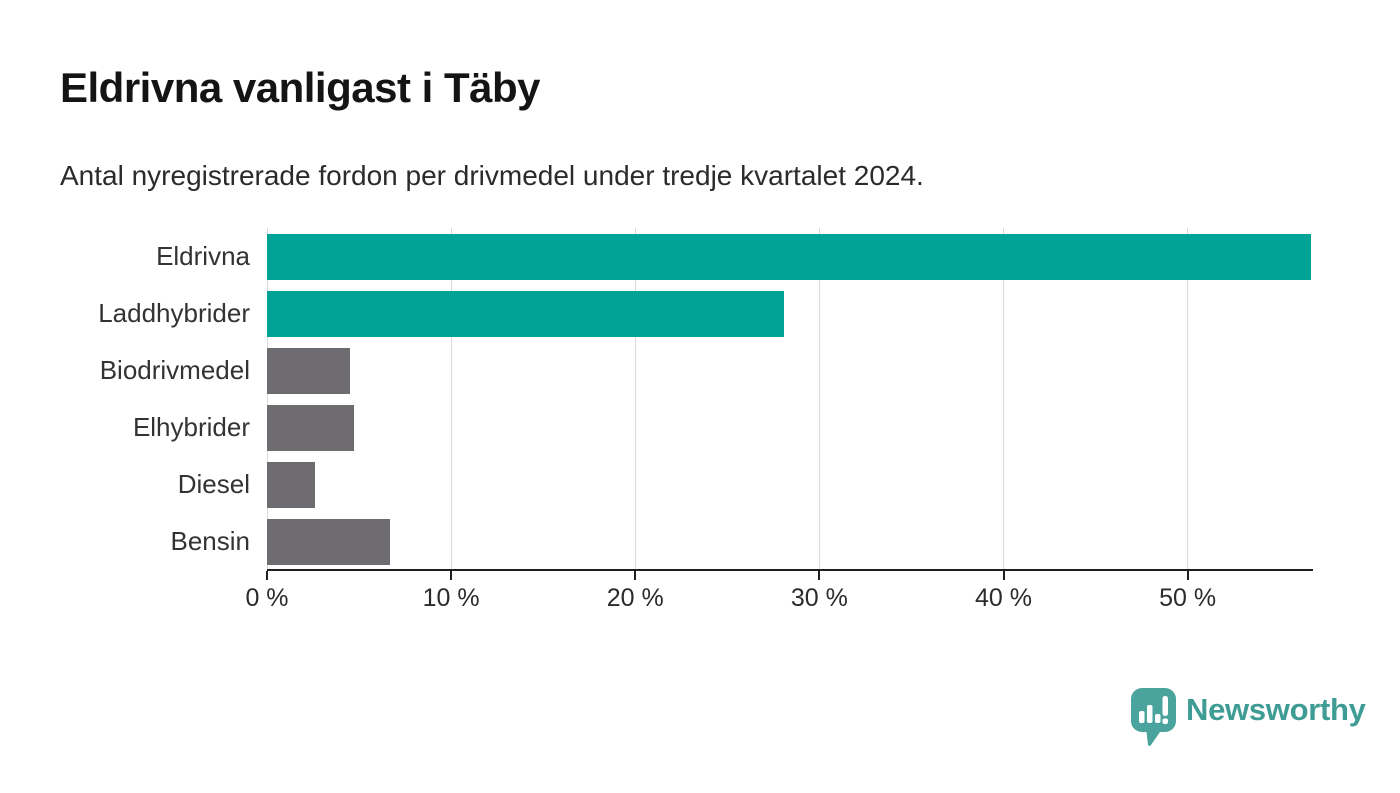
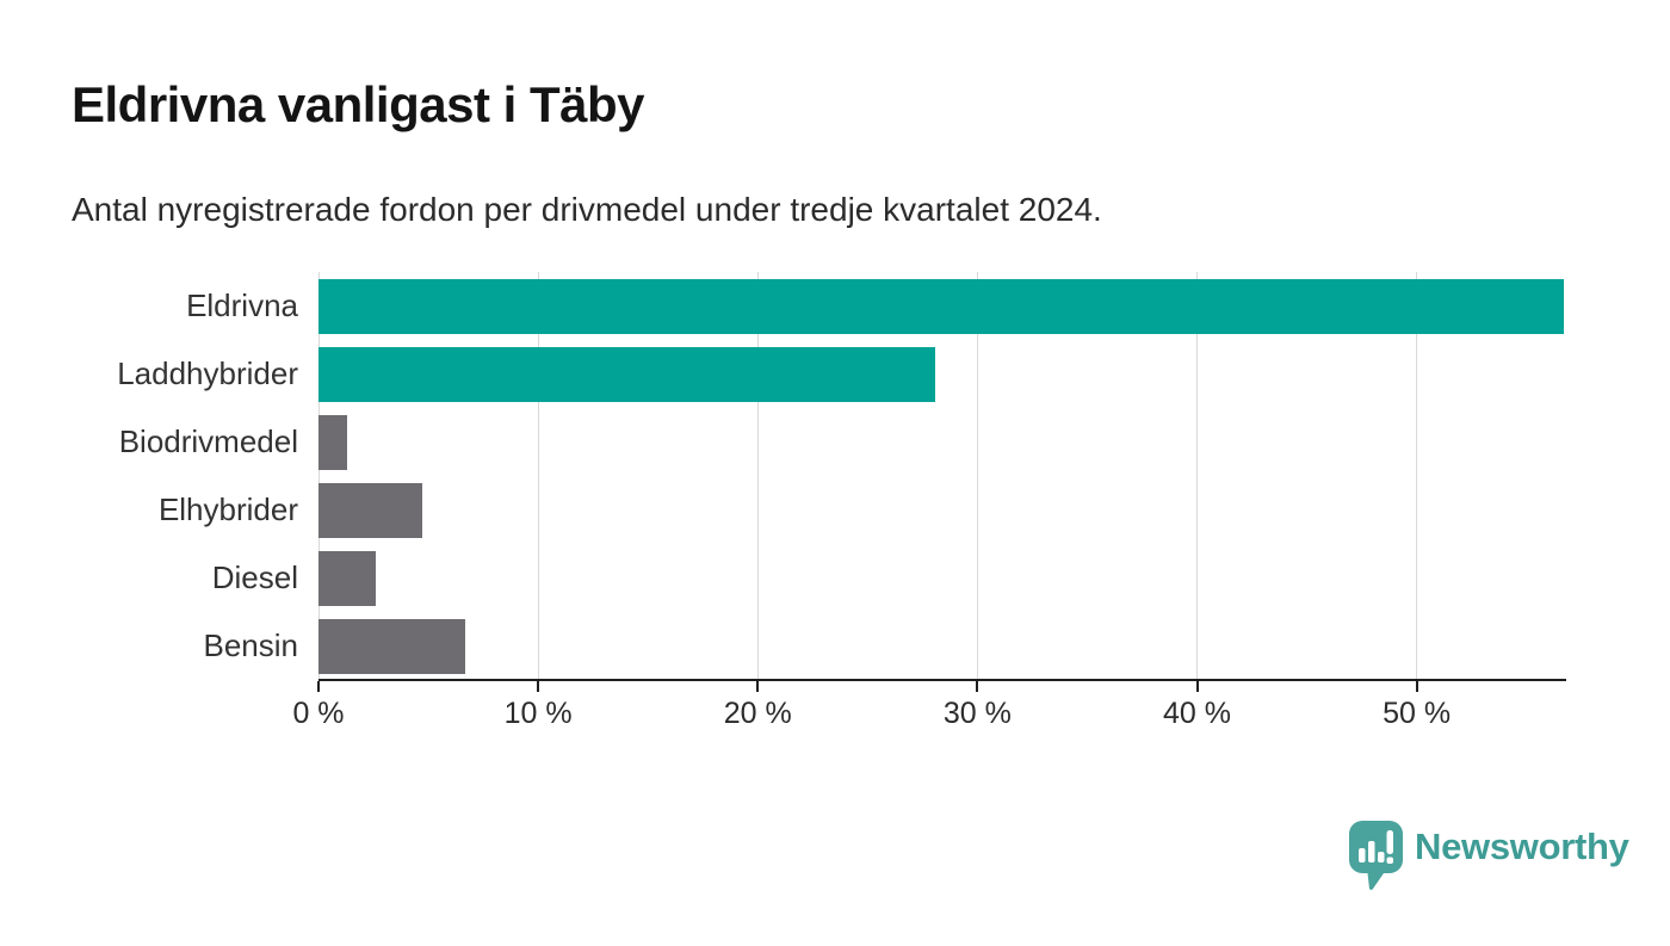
Biodrivmedel: 4.5% -> 1.3%
